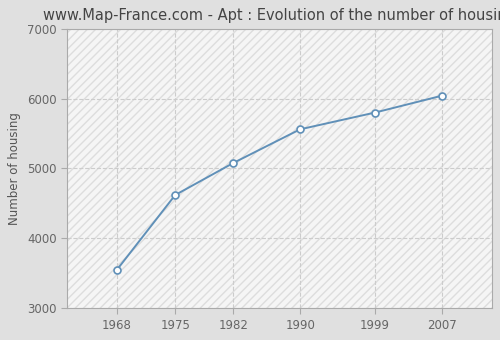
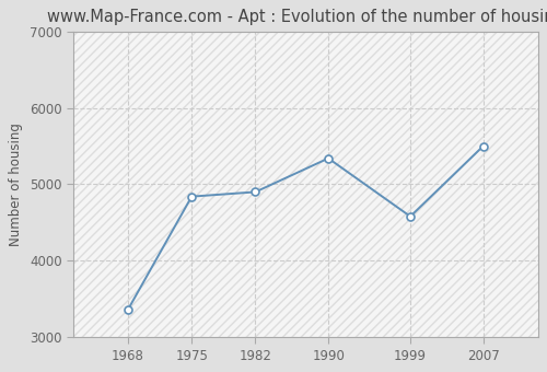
1968: 3550 -> 3360
1975: 4620 -> 4840
1982: 5080 -> 4900
1990: 5560 -> 5340
1999: 5800 -> 4580
2007: 6040 -> 5500
